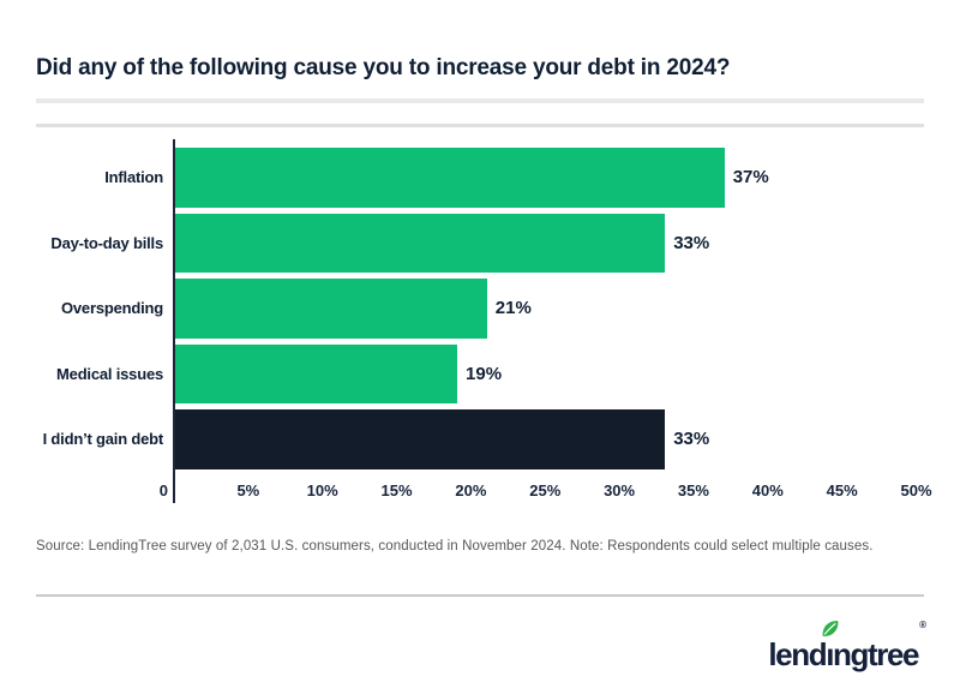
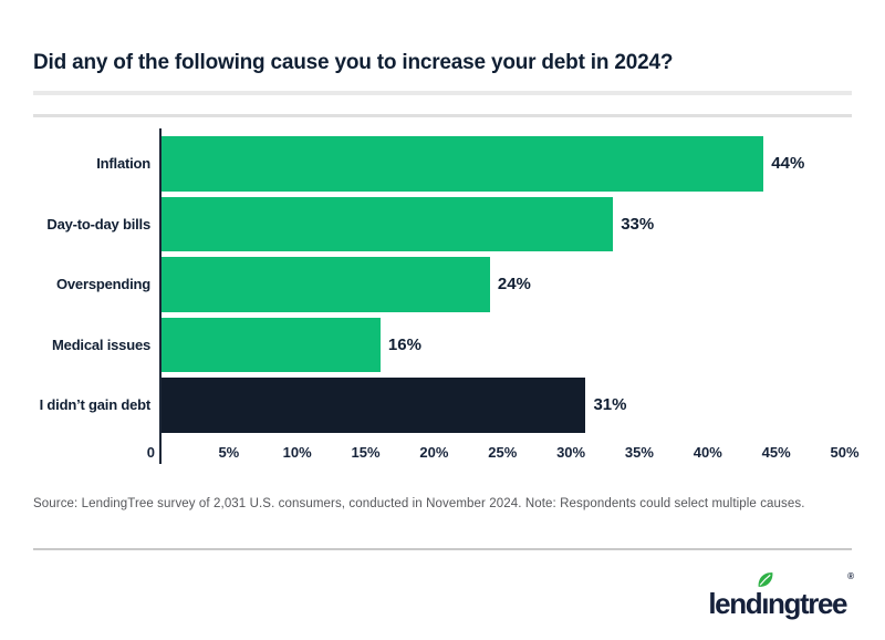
Inflation: 37% -> 44%
Overspending: 21% -> 24%
Medical issues: 19% -> 16%
I didn’t gain debt: 33% -> 31%
